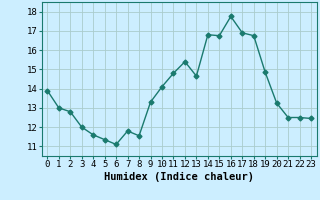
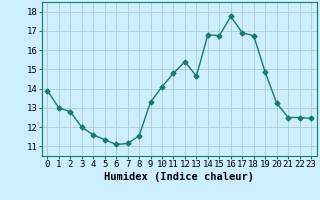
7: 11.8 -> 11.2
